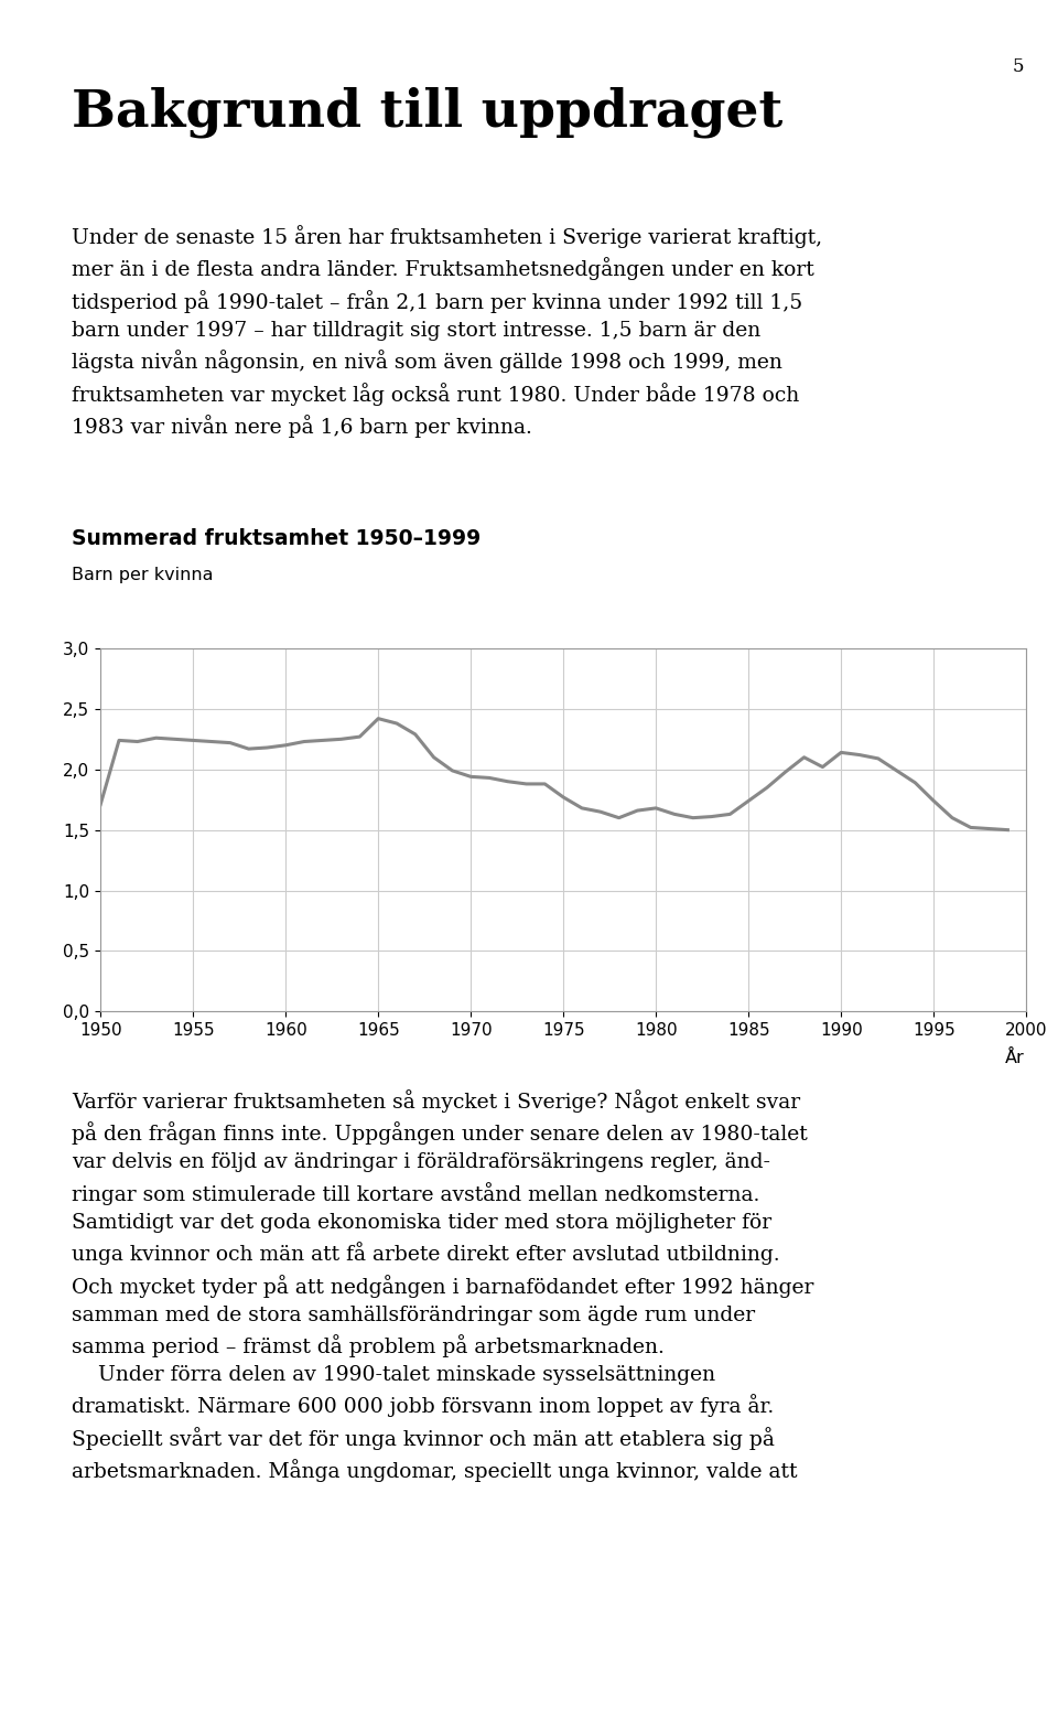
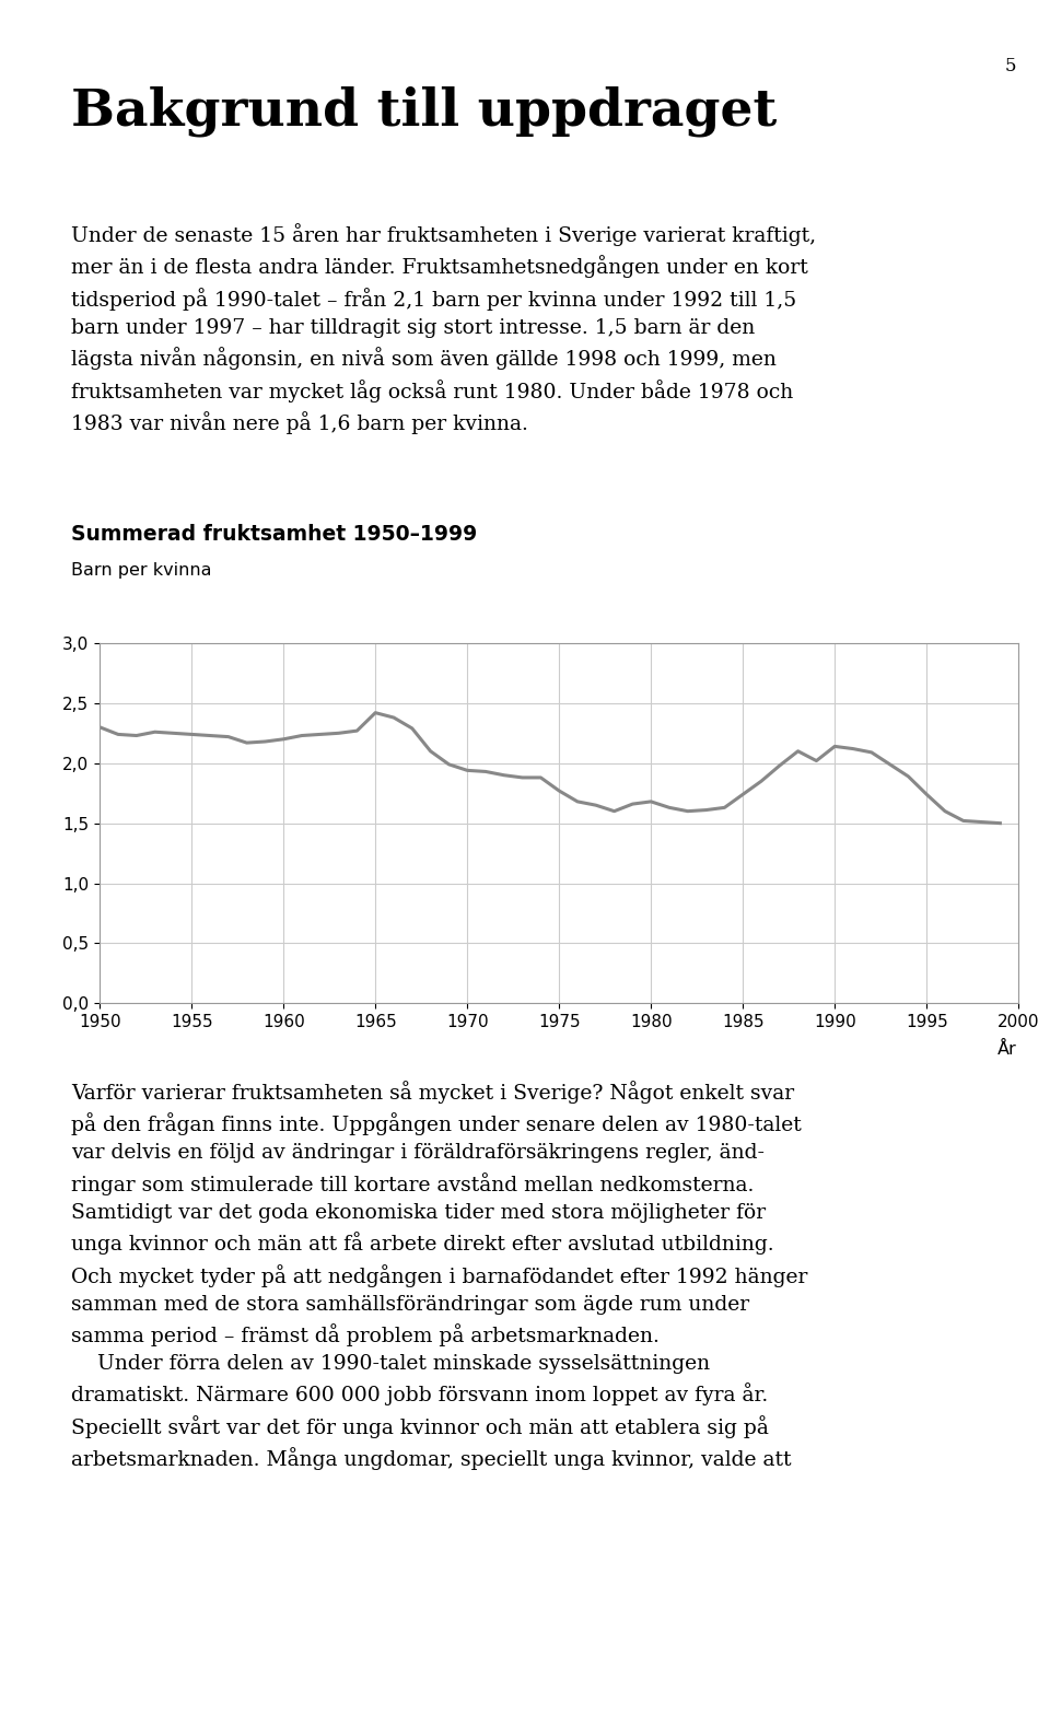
1950: 1,71 -> 2,30
